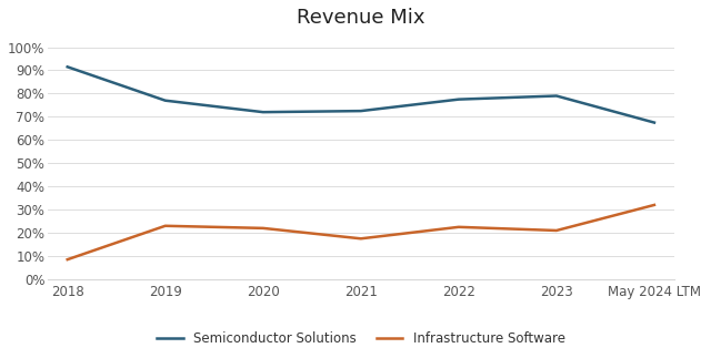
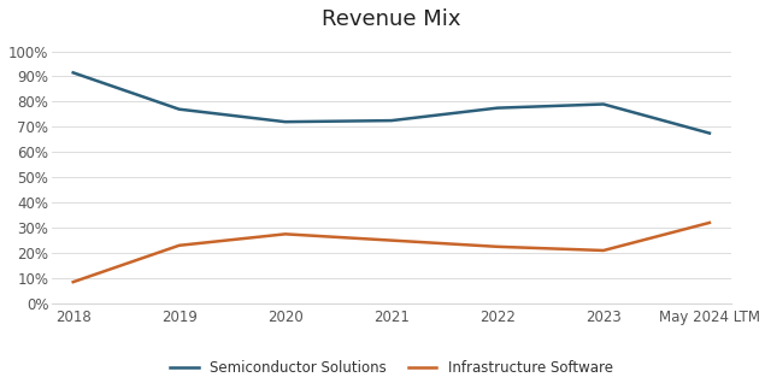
Infrastructure Software/2020: 22.0% -> 27.5%
Infrastructure Software/2021: 17.5% -> 25.0%
